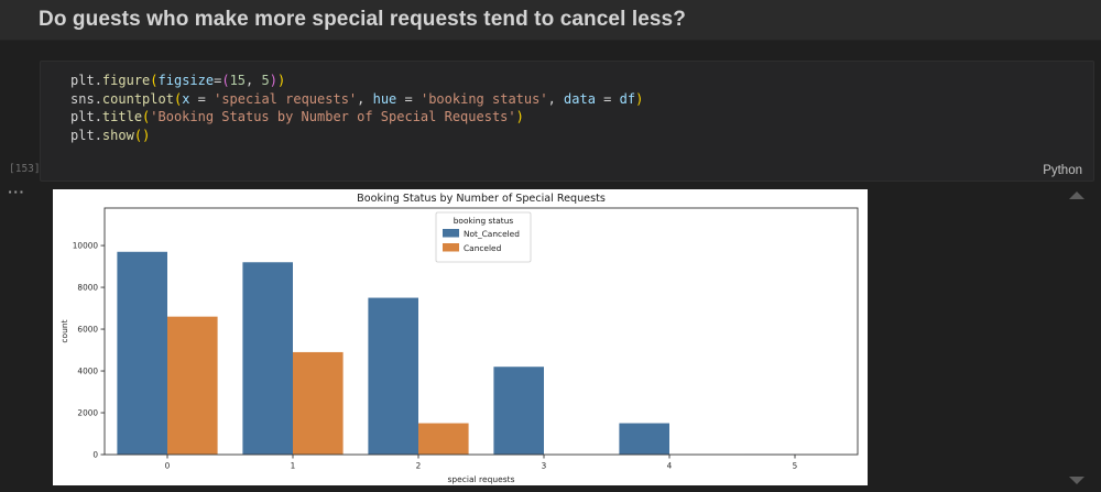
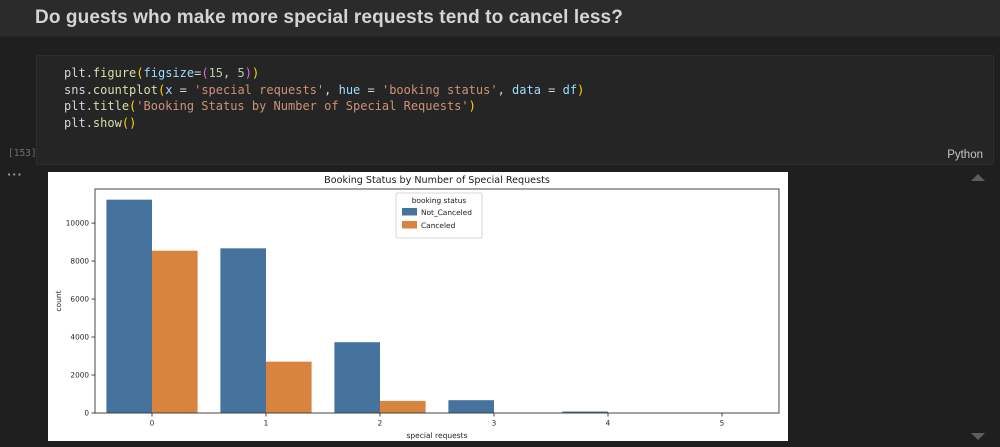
Not_Canceled/0: 9700 -> 11200
Canceled/0: 6600 -> 8500
Not_Canceled/1: 9200 -> 8700
Canceled/1: 4900 -> 2700
Not_Canceled/2: 7500 -> 3700
Canceled/2: 1500 -> 600
Not_Canceled/3: 4200 -> 700
Not_Canceled/4: 1500 -> 100
